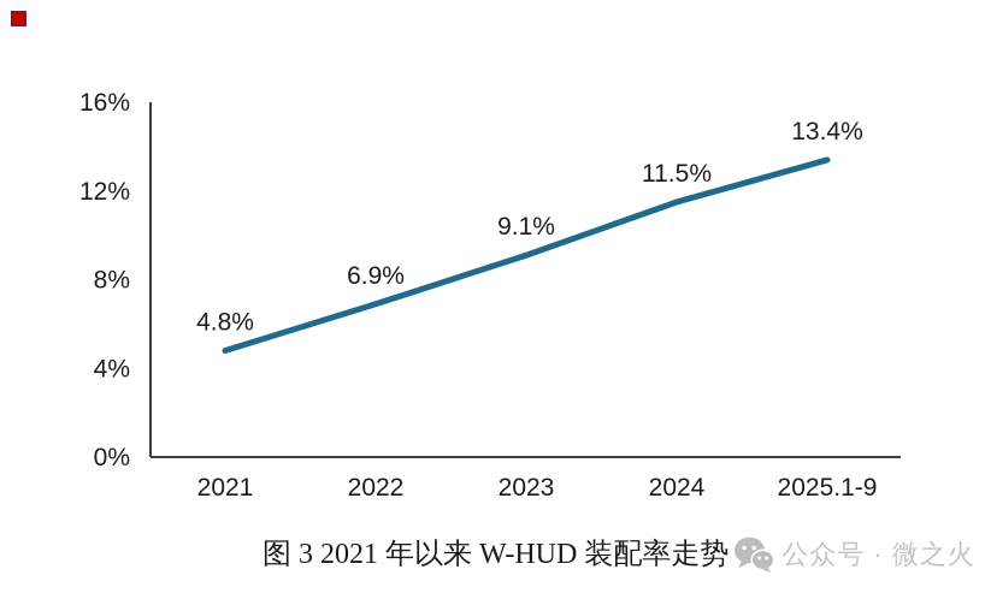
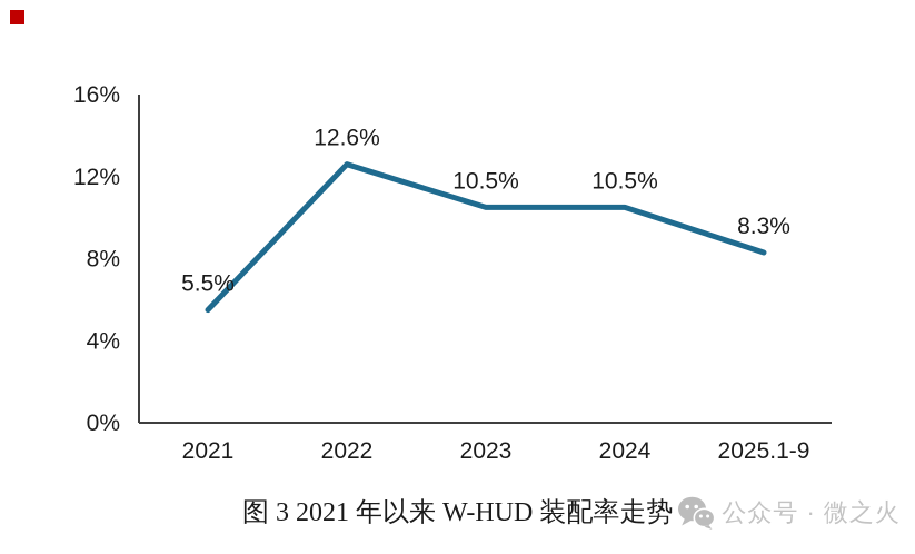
2021: 4.8% -> 5.5%
2022: 6.9% -> 12.6%
2023: 9.1% -> 10.5%
2024: 11.5% -> 10.5%
2025.1-9: 13.4% -> 8.3%
